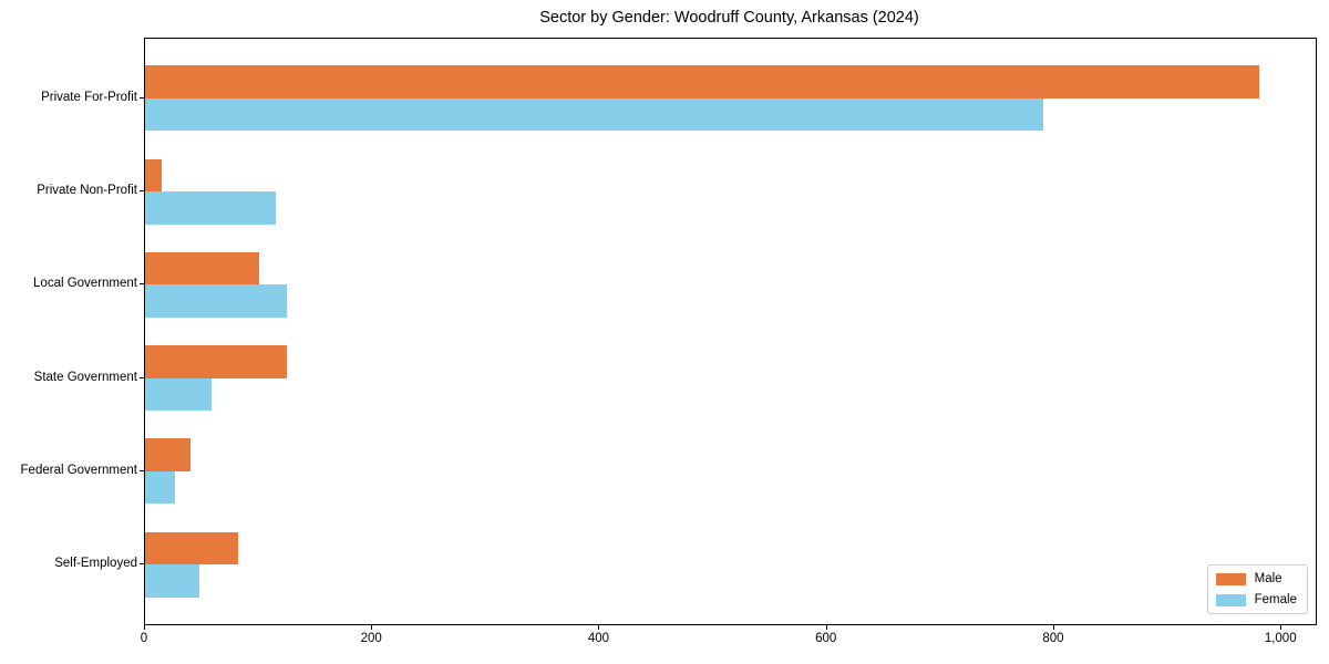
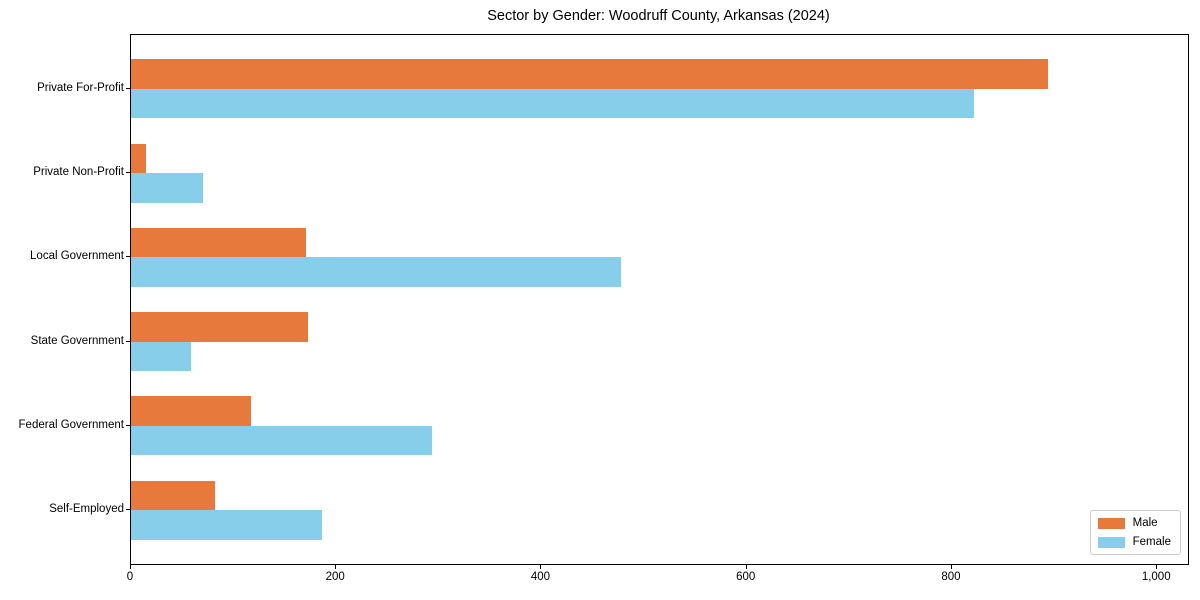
Male/Private For-Profit: 980 -> 894
Female/Private For-Profit: 790 -> 821
Female/Private Non-Profit: 115 -> 70
Male/Local Government: 100 -> 171
Female/Local Government: 125 -> 477
Male/State Government: 125 -> 172
Male/Federal Government: 40 -> 117
Female/Federal Government: 26 -> 293
Female/Self-Employed: 48 -> 186
